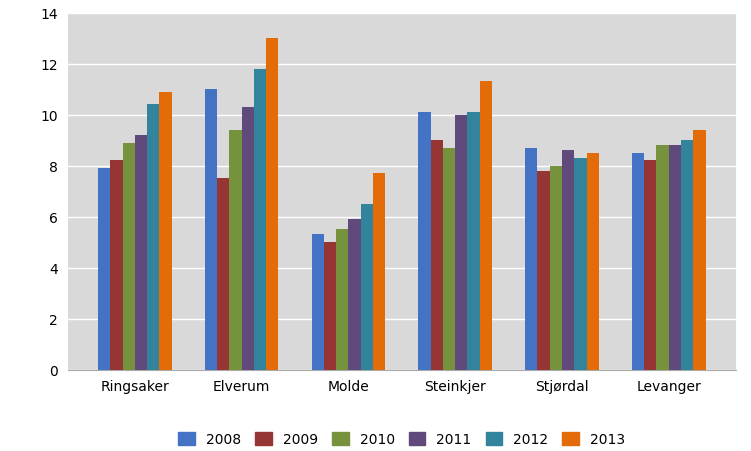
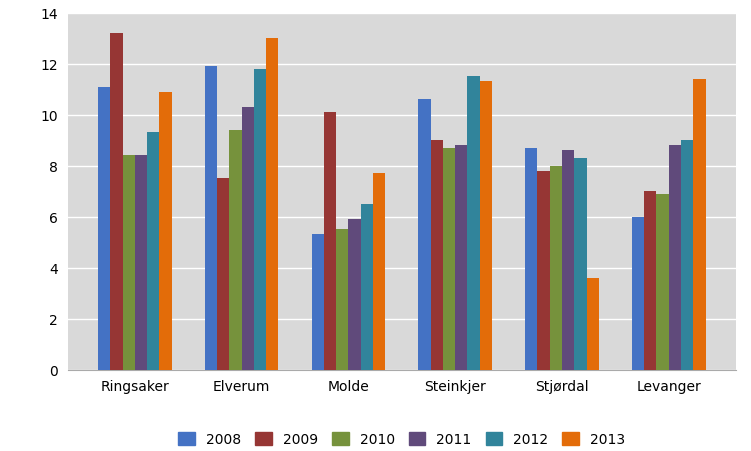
2008/Ringsaker: 7.9 -> 11.1
2009/Ringsaker: 8.2 -> 13.2
2010/Ringsaker: 8.9 -> 8.4
2011/Ringsaker: 9.2 -> 8.4
2012/Ringsaker: 10.4 -> 9.3
2008/Elverum: 11.0 -> 11.9
2009/Molde: 5.0 -> 10.1
2008/Steinkjer: 10.1 -> 10.6
2011/Steinkjer: 10.0 -> 8.8
2012/Steinkjer: 10.1 -> 11.5
2013/Stjørdal: 8.5 -> 3.6
2008/Levanger: 8.5 -> 6.0
2009/Levanger: 8.2 -> 7.0
2010/Levanger: 8.8 -> 6.9
2013/Levanger: 9.4 -> 11.4
